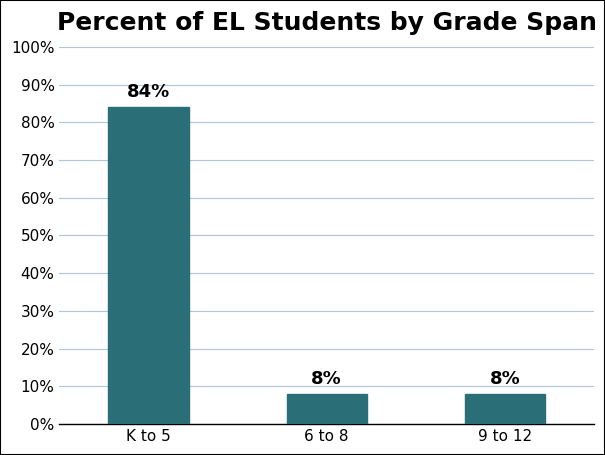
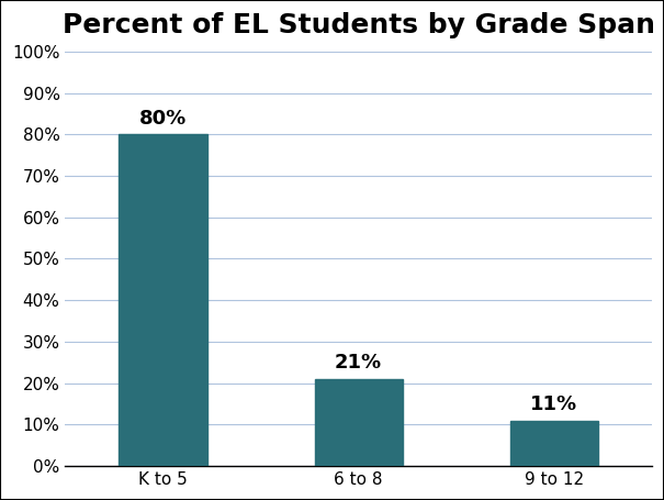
K to 5: 84% -> 80%
6 to 8: 8% -> 21%
9 to 12: 8% -> 11%
